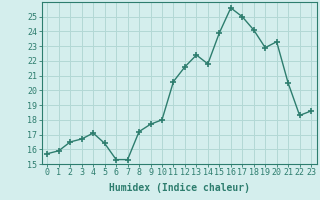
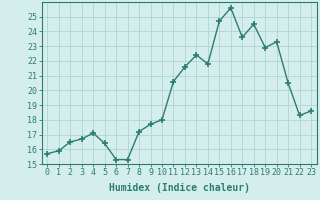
15: 23.9 -> 24.7
17: 25.0 -> 23.6
18: 24.1 -> 24.5
